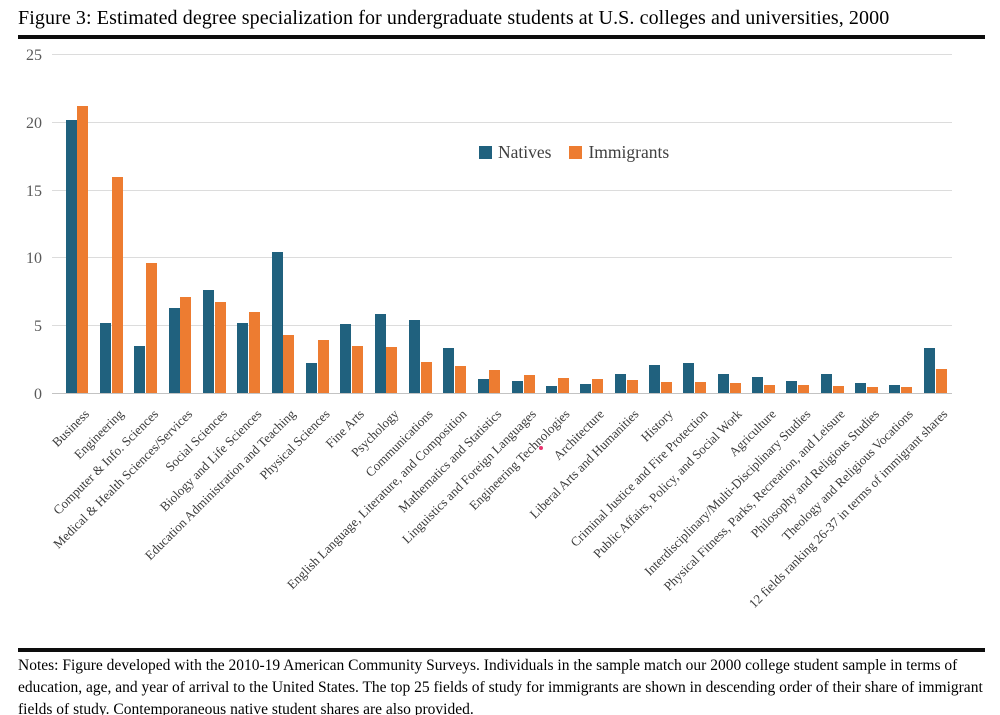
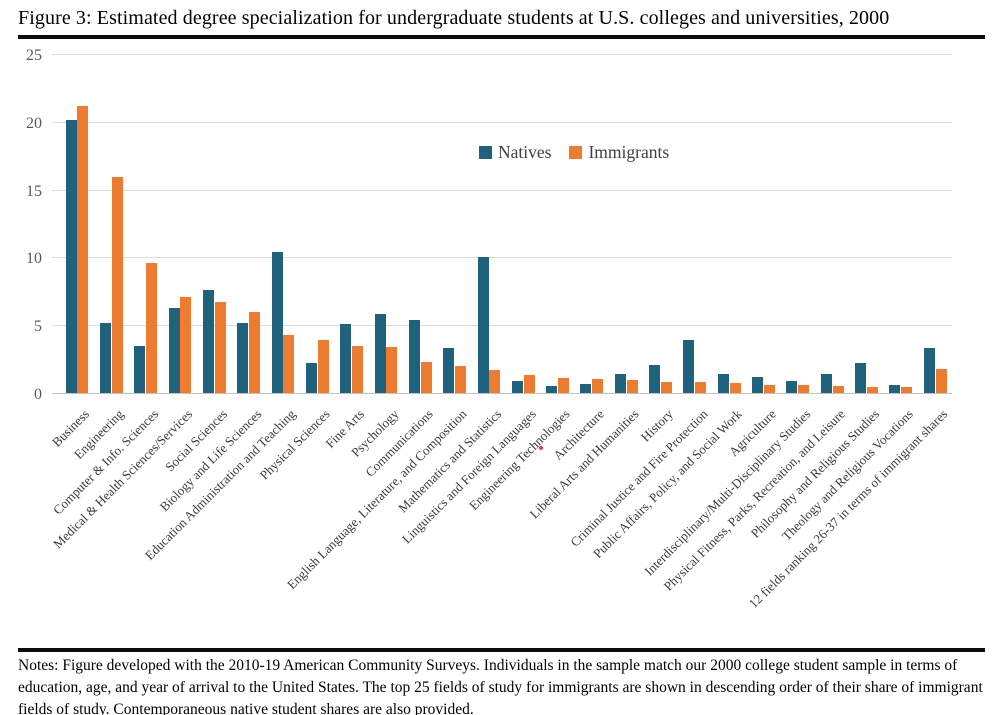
Natives/Mathematics and Statistics: 1.0 -> 10.0
Natives/Criminal Justice and Fire Protection: 2.2 -> 3.9
Natives/Philosophy and Religious Studies: 0.8 -> 2.2
